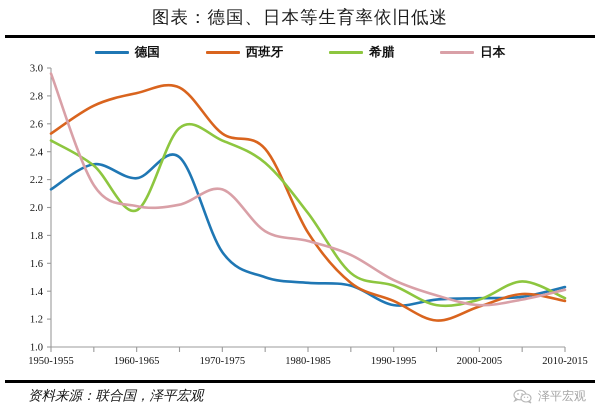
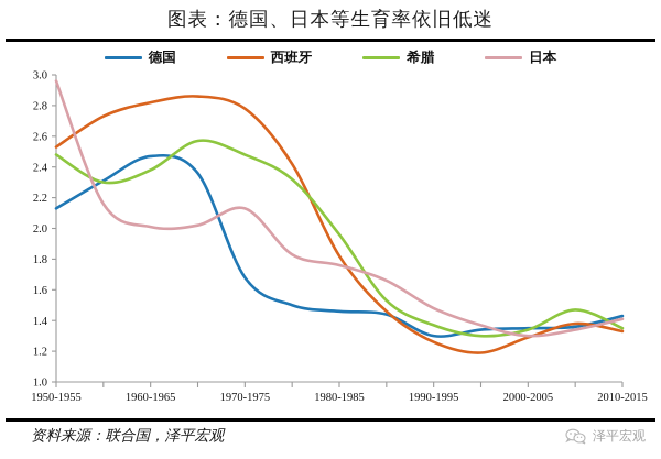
德国/1960-1965: 2.21 -> 2.47
希腊/1960-1965: 1.98 -> 2.38
西班牙/1970-1975: 2.53 -> 2.78
西班牙/1990-1995: 1.33 -> 1.26
希腊/1990-1995: 1.44 -> 1.37
